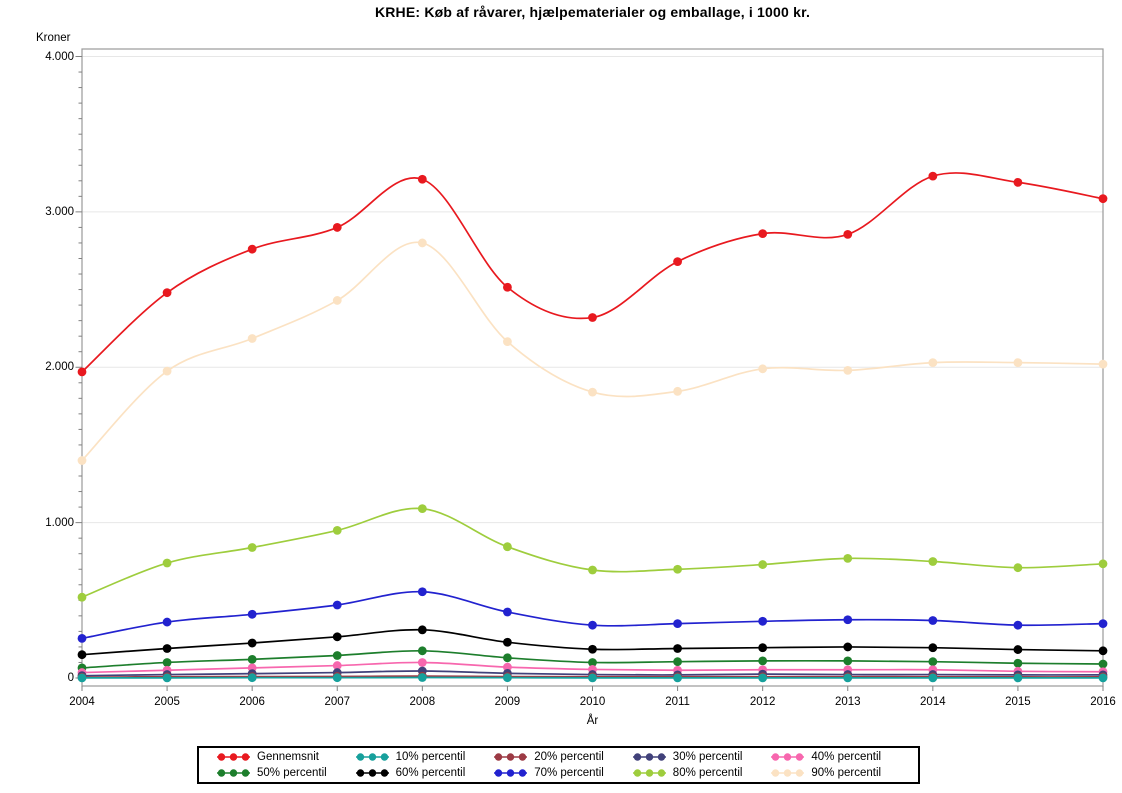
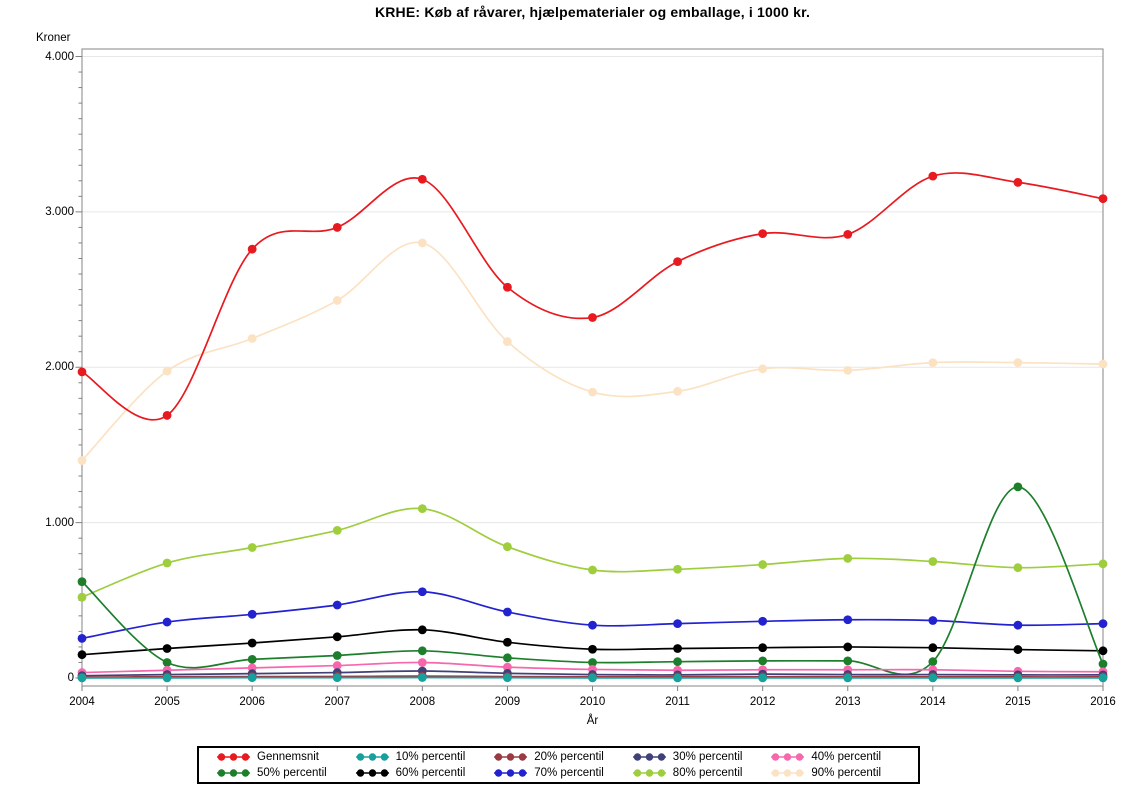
50% percentil/2004: 60 -> 620
Gennemsnit/2005: 2480 -> 1690
50% percentil/2015: 100 -> 1230
